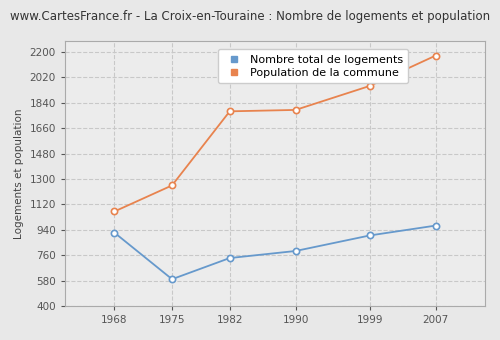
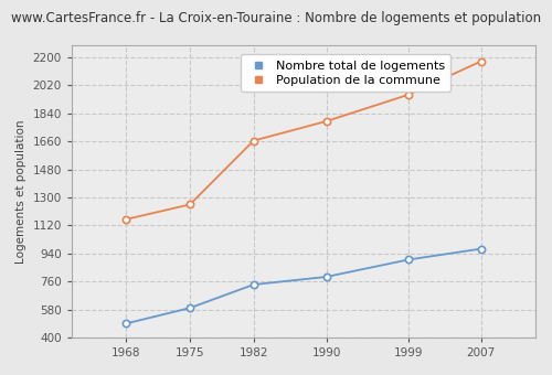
Nombre total de logements/1968: 920 -> 490
Population de la commune/1968: 1070 -> 1160
Population de la commune/1982: 1780 -> 1660
